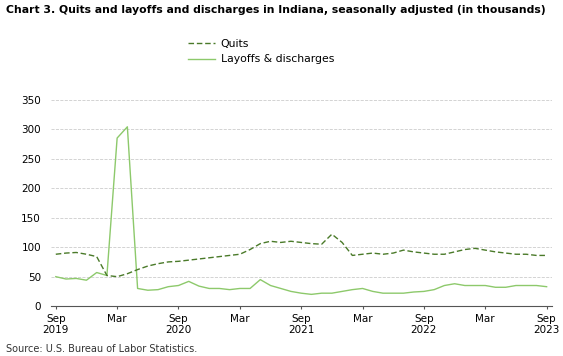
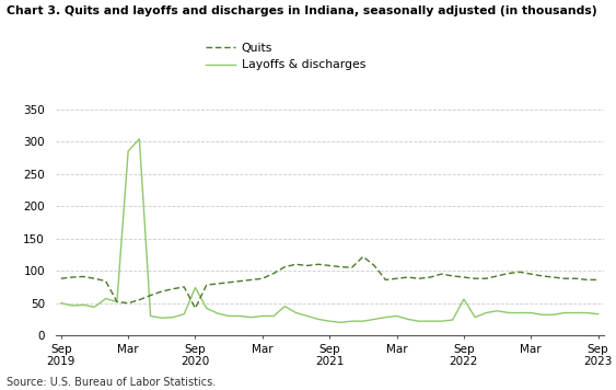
Quits/Sep 2020: 76 -> 42
Layoffs & discharges/Sep 2020: 35 -> 74
Layoffs & discharges/Sep 2022: 25 -> 56
